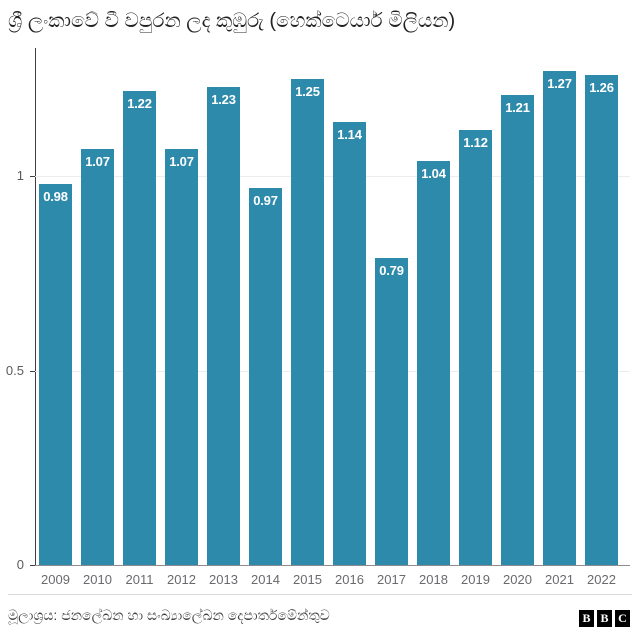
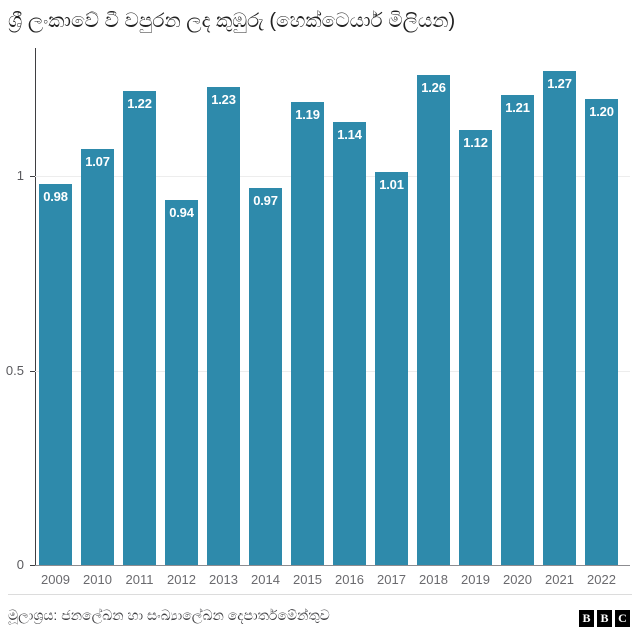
2012: 1.07 -> 0.94
2015: 1.25 -> 1.19
2017: 0.79 -> 1.01
2018: 1.04 -> 1.26
2022: 1.26 -> 1.20
